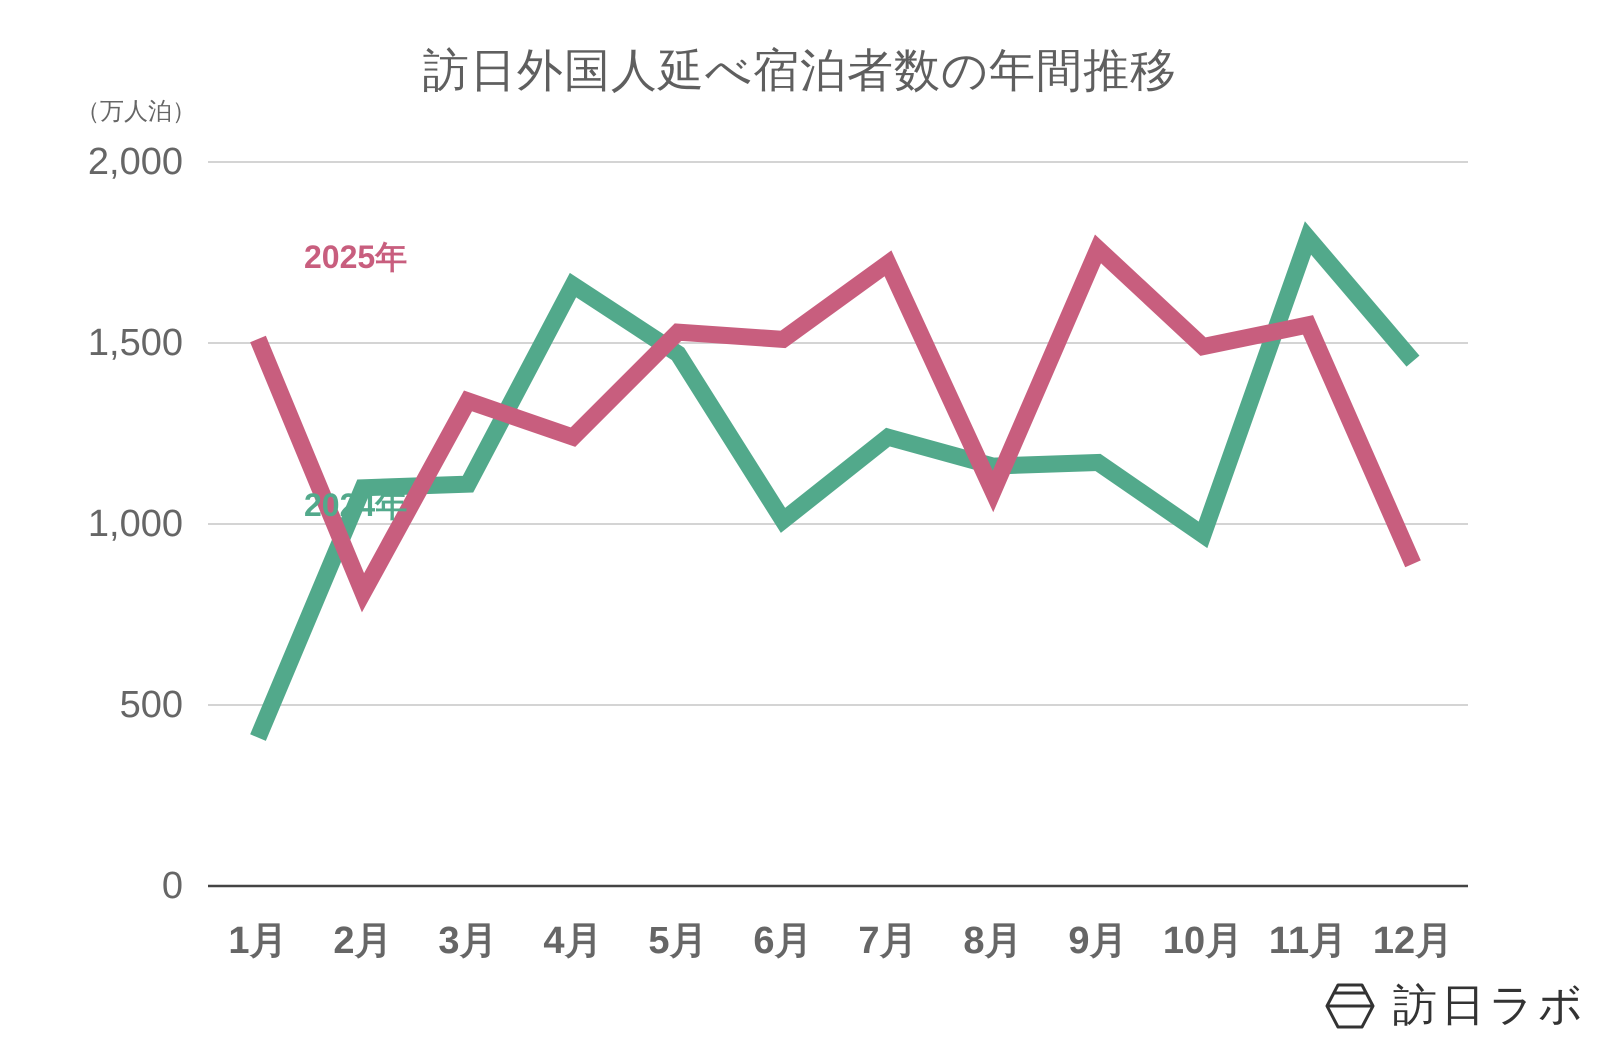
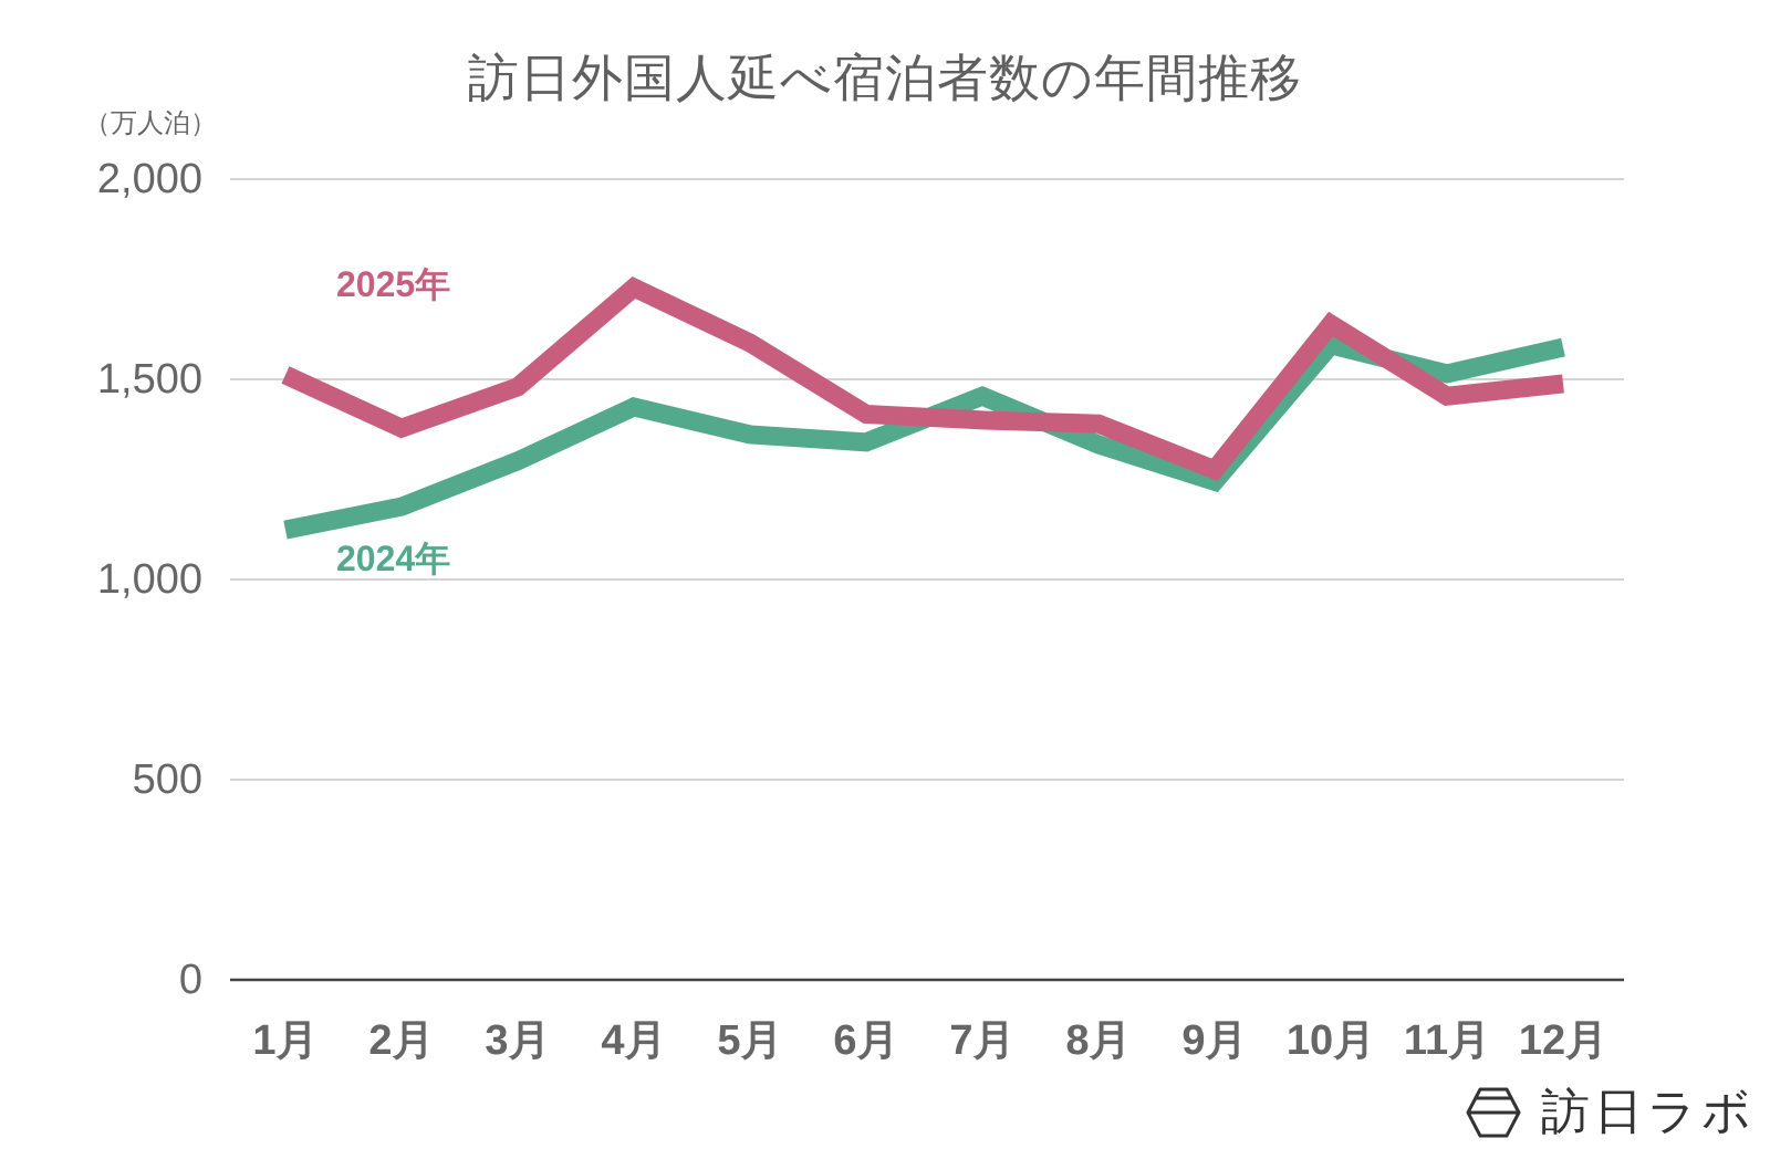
2024年/1月: 410 -> 1120
2025年/2月: 810 -> 1380
2024年/2月: 1100 -> 1180
2025年/3月: 1340 -> 1480
2024年/3月: 1110 -> 1300
2025年/4月: 1240 -> 1730
2024年/4月: 1660 -> 1430
2025年/5月: 1530 -> 1590
2024年/5月: 1470 -> 1360
2025年/6月: 1510 -> 1410
2024年/6月: 1010 -> 1340
2025年/7月: 1720 -> 1400
2024年/7月: 1240 -> 1460
2025年/8月: 1090 -> 1390
2024年/8月: 1160 -> 1340
2025年/9月: 1760 -> 1270
2024年/9月: 1170 -> 1240
2025年/10月: 1490 -> 1640
2024年/10月: 970 -> 1590
2025年/11月: 1550 -> 1460
2024年/11月: 1790 -> 1510
2025年/12月: 890 -> 1490
2024年/12月: 1450 -> 1580
